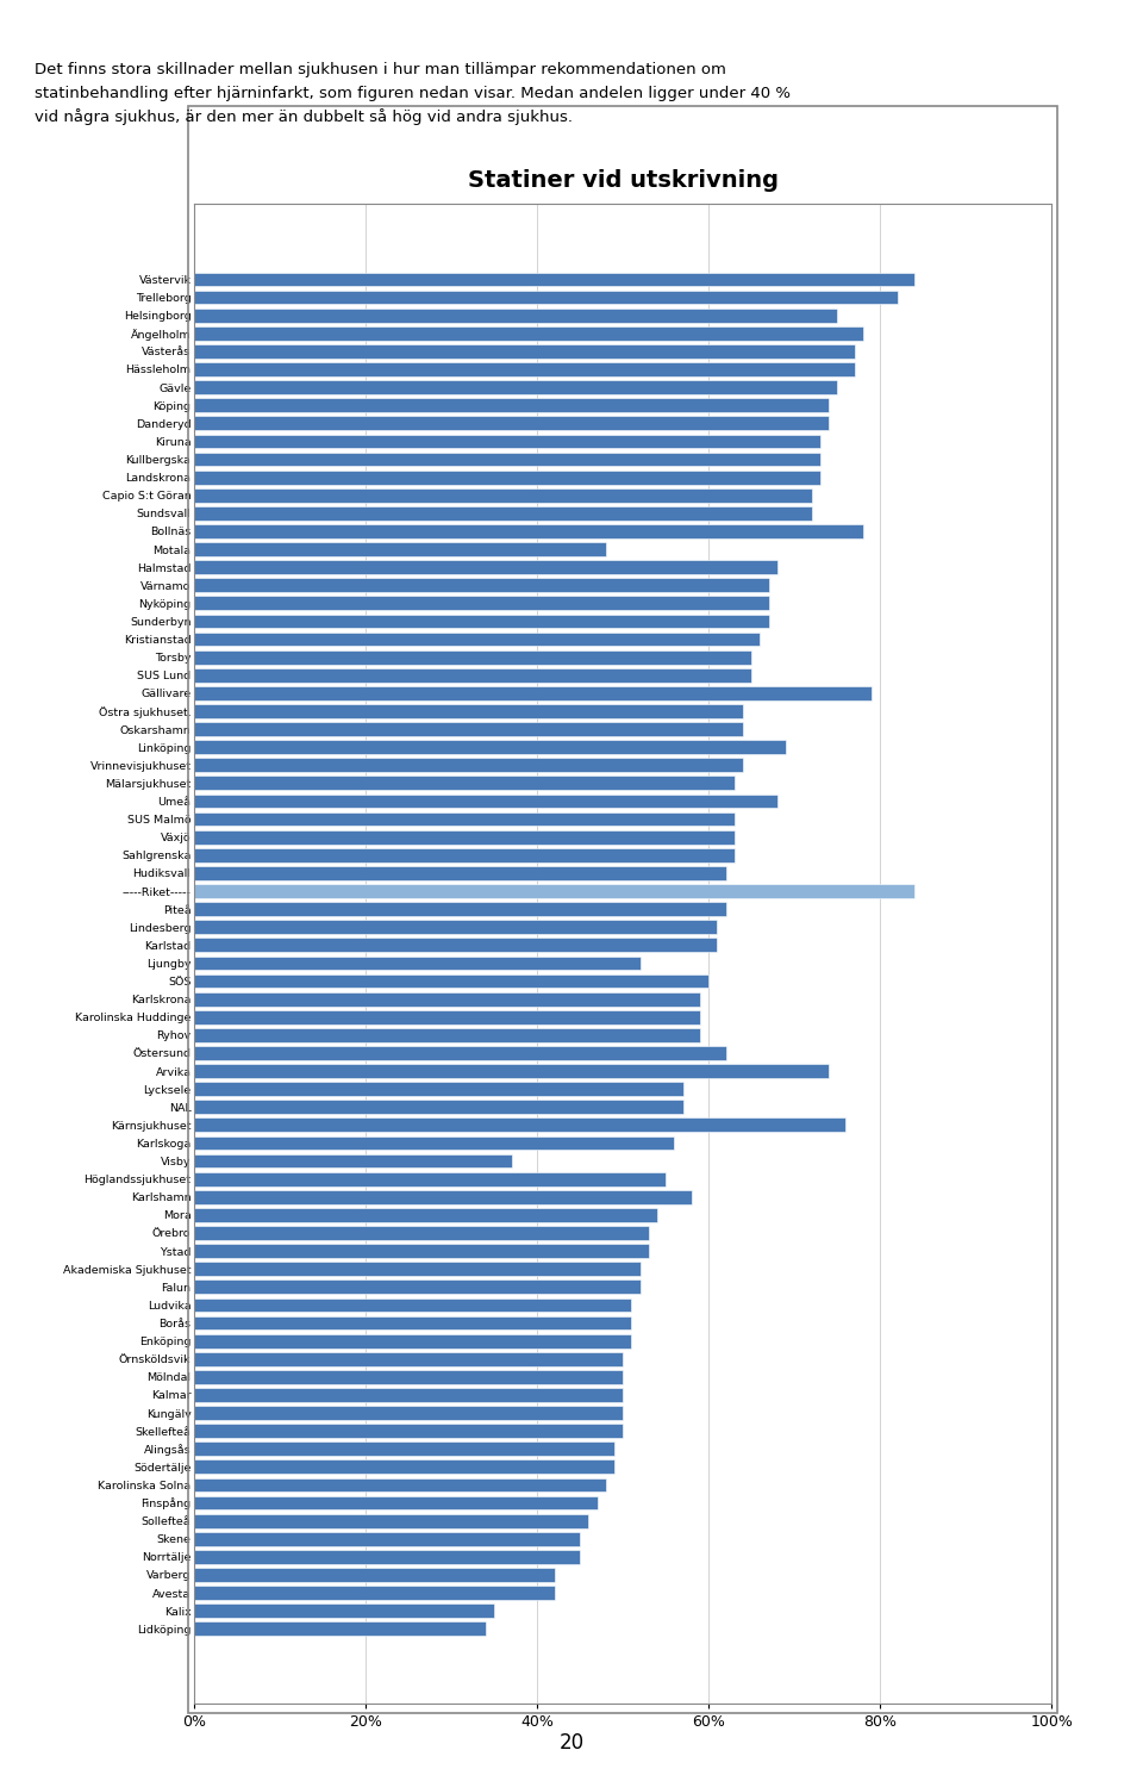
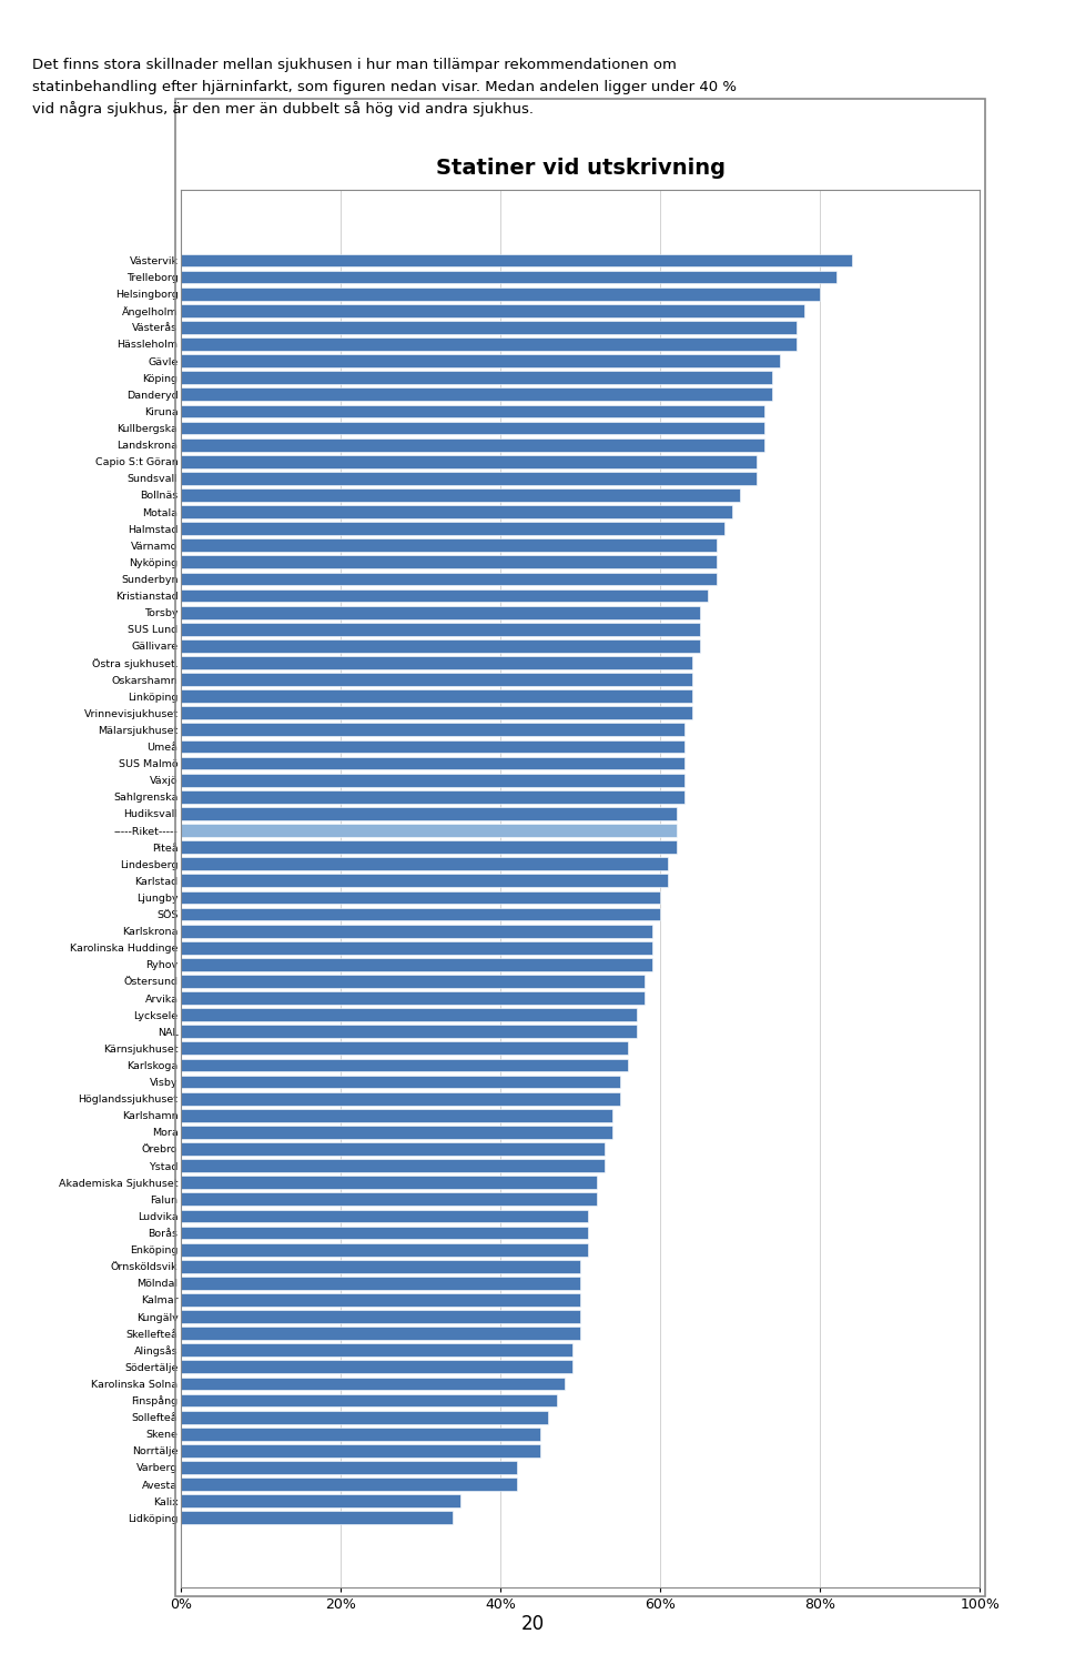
Helsingborg: 75% -> 80%
Bollnäs: 78% -> 70%
Motala: 48% -> 69%
Gällivare: 79% -> 65%
Linköping: 69% -> 64%
Umeå: 68% -> 63%
-----Riket-----: 84% -> 62%
Ljungby: 52% -> 60%
Östersund: 62% -> 58%
Arvika: 74% -> 58%
Kärnsjukhuset: 76% -> 56%
Visby: 37% -> 55%
Karlshamn: 58% -> 54%
